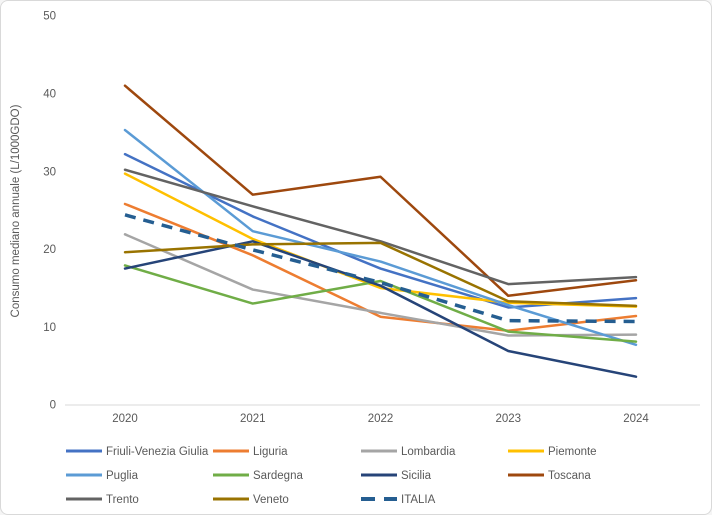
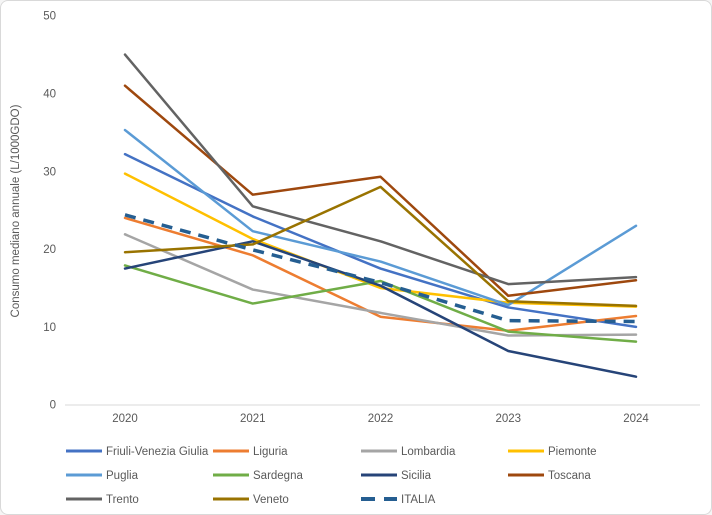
Liguria/2020: 26 -> 24
Trento/2020: 30 -> 45
Veneto/2022: 21 -> 28
Friuli-Venezia Giulia/2024: 14 -> 10
Puglia/2024: 8 -> 23
